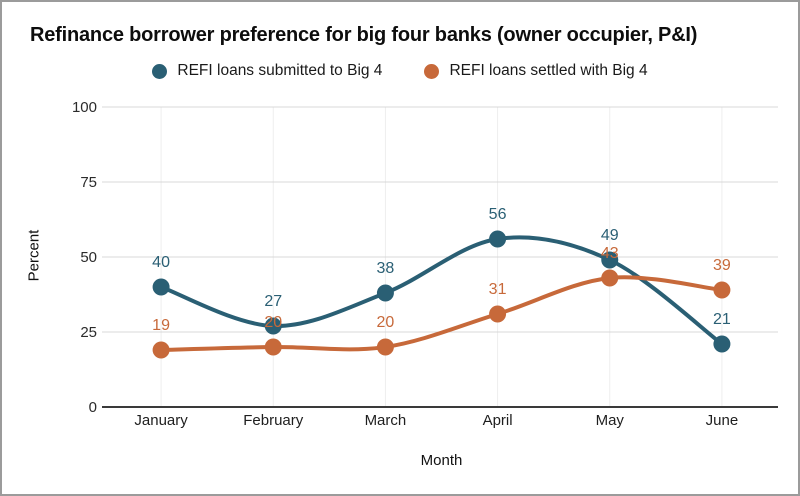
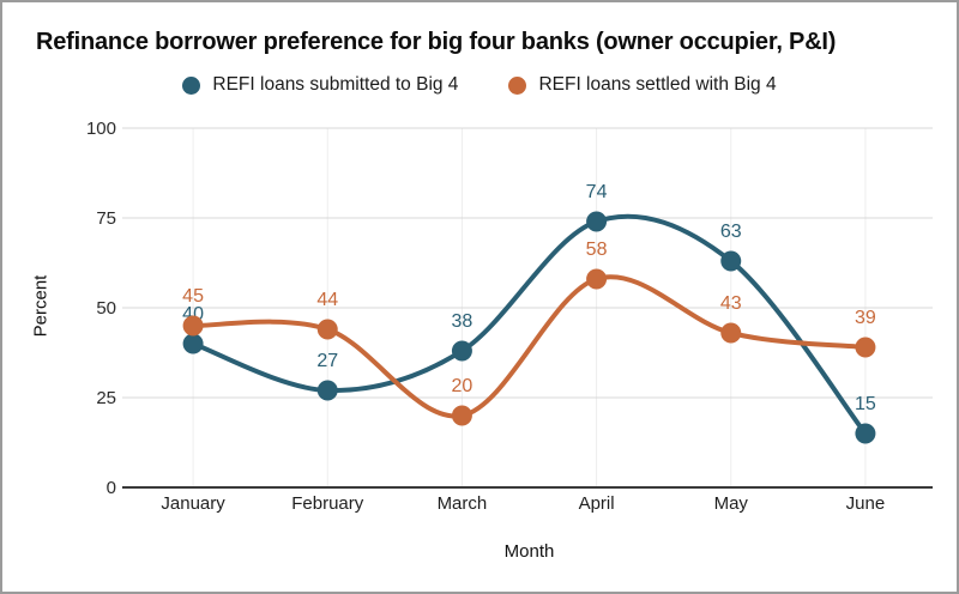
REFI loans settled with Big 4/January: 19 -> 45
REFI loans settled with Big 4/February: 20 -> 44
REFI loans submitted to Big 4/April: 56 -> 74
REFI loans settled with Big 4/April: 31 -> 58
REFI loans submitted to Big 4/May: 49 -> 63
REFI loans submitted to Big 4/June: 21 -> 15
